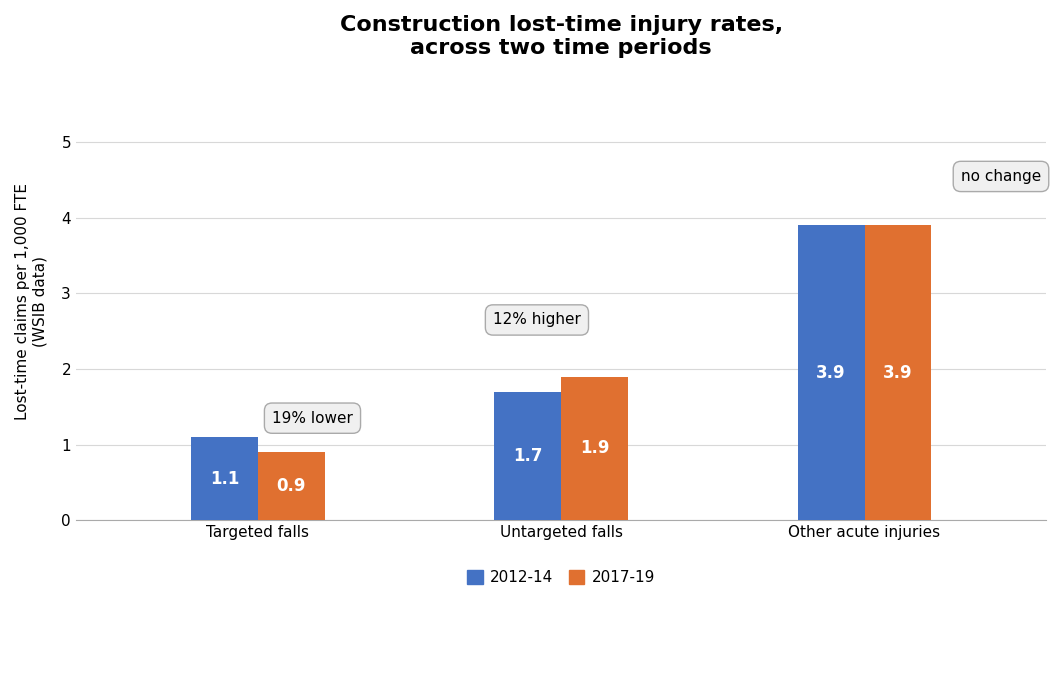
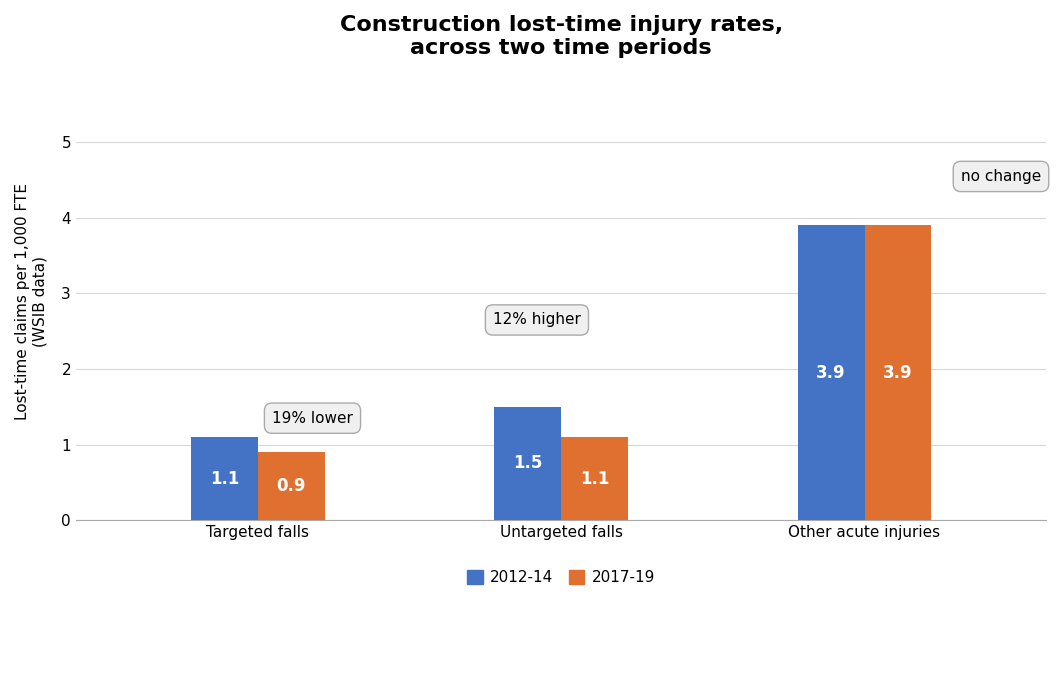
2012-14/Untargeted falls: 1.7 -> 1.5
2017-19/Untargeted falls: 1.9 -> 1.1
